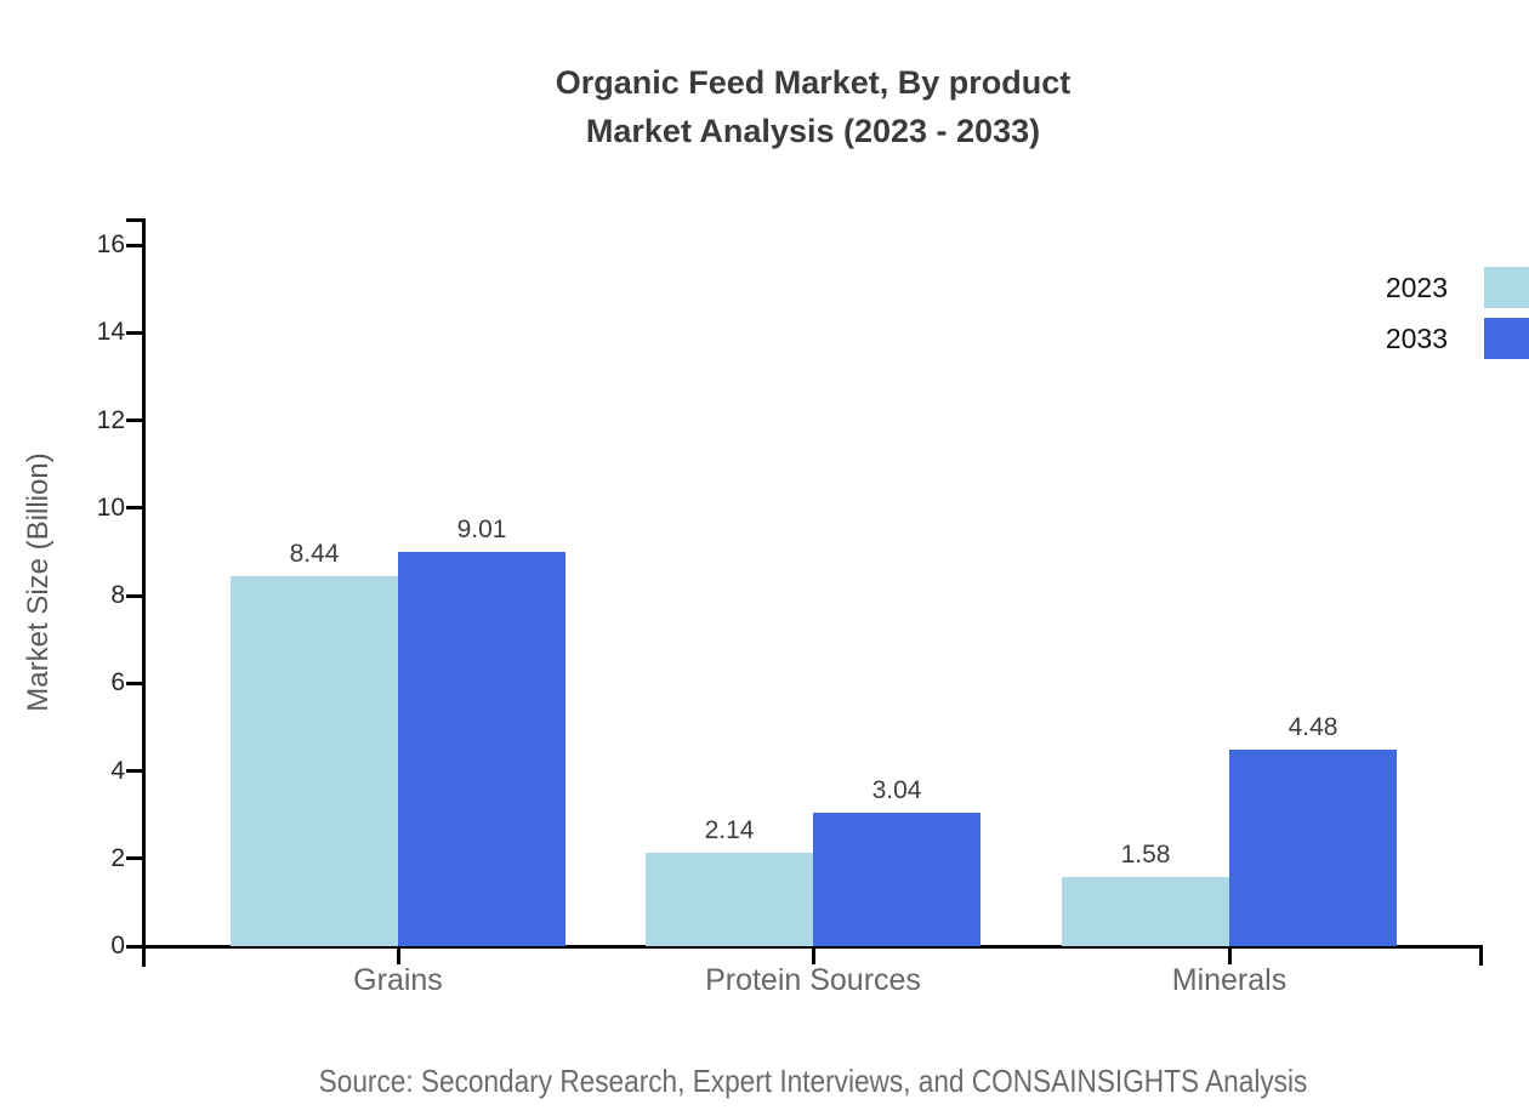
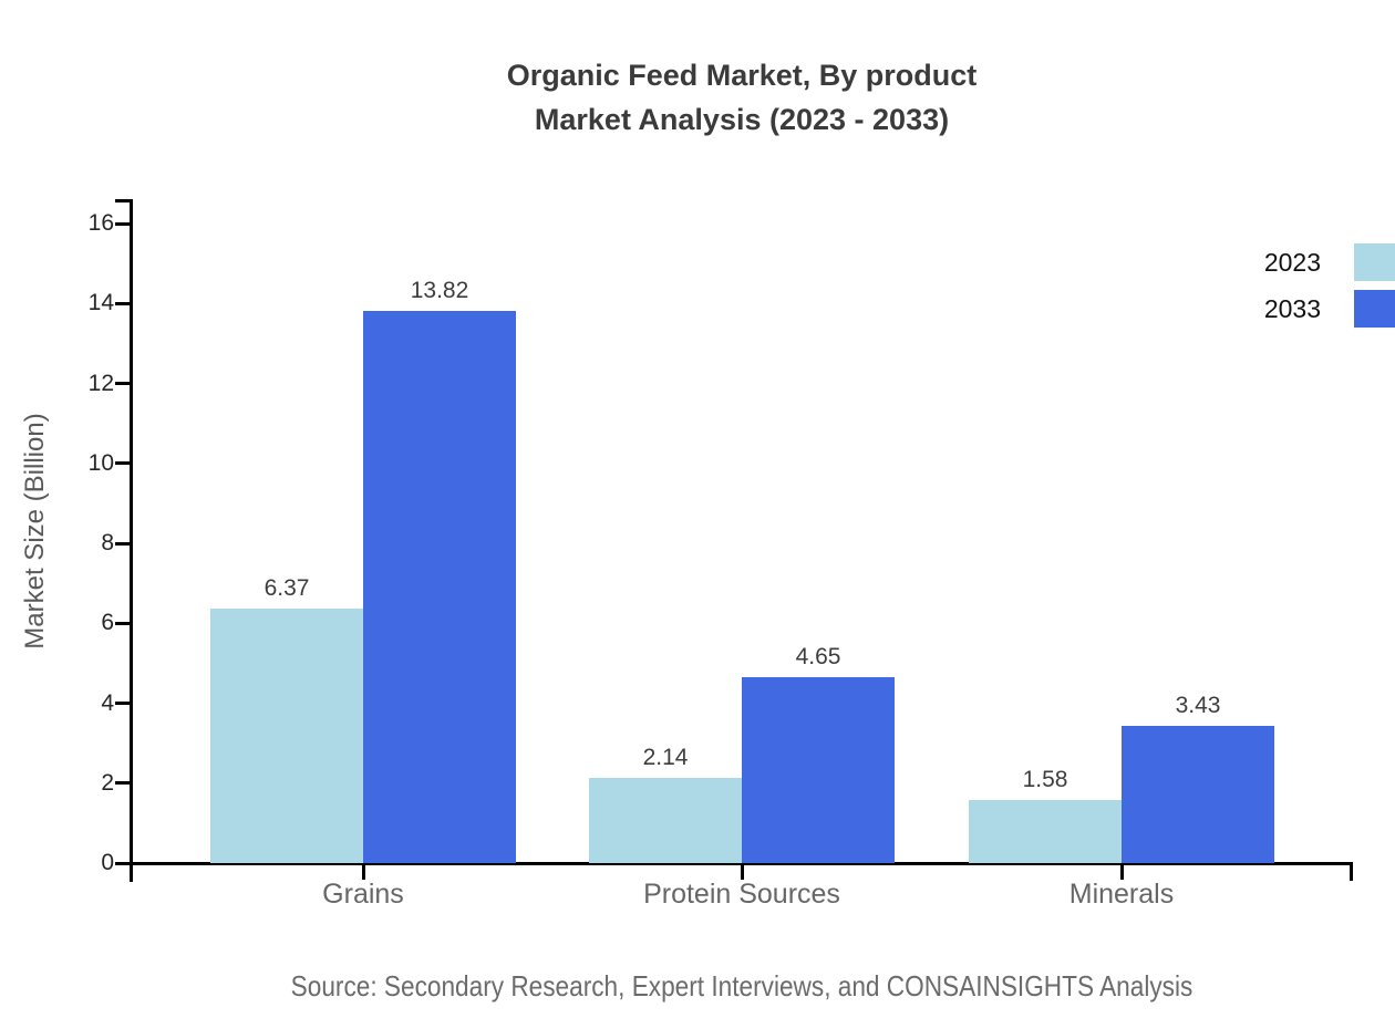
2023/Grains: 8.44 -> 6.37
2033/Grains: 9.01 -> 13.82
2033/Protein Sources: 3.04 -> 4.65
2033/Minerals: 4.48 -> 3.43
